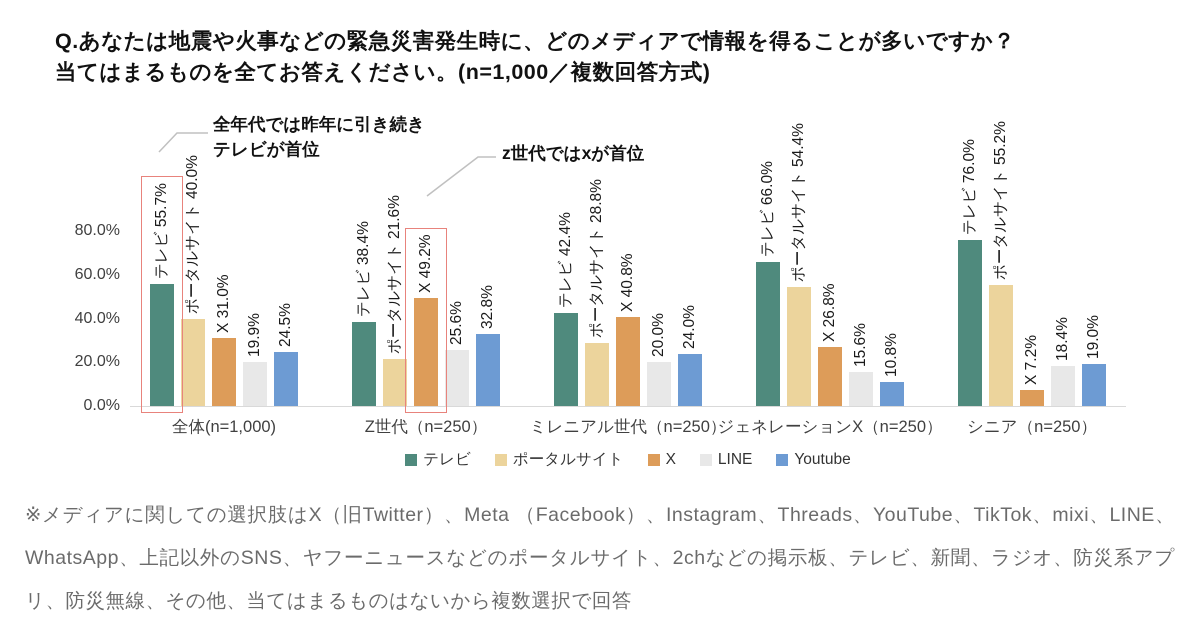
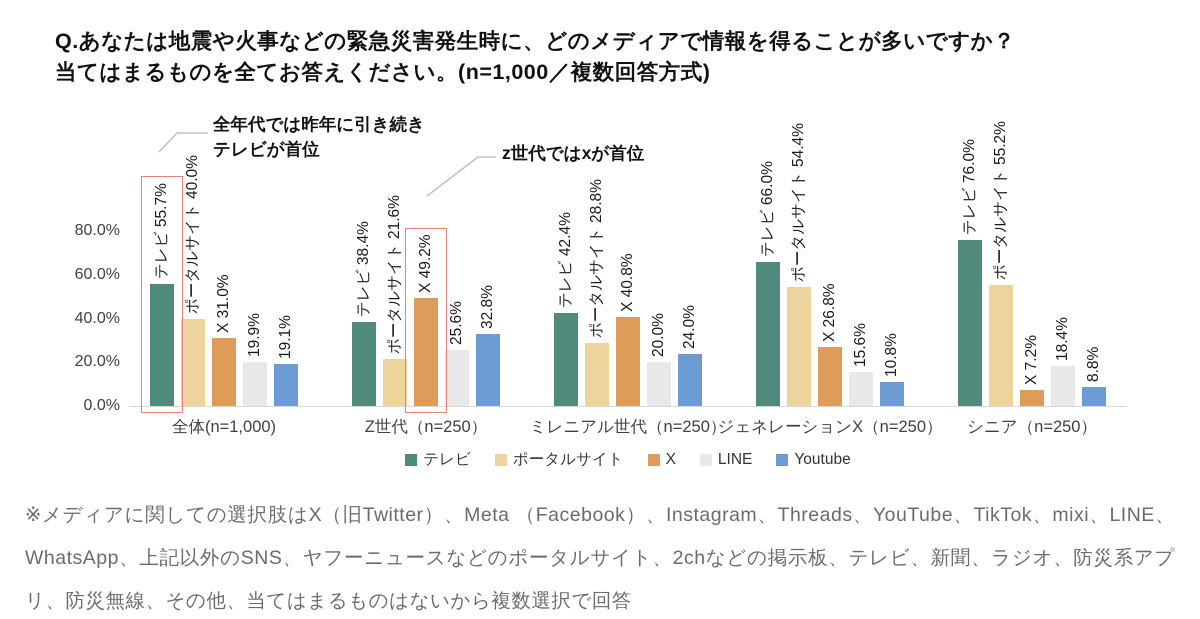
Youtube/全体(n=1,000): 24.5% -> 19.1%
Youtube/シニア（n=250）: 19.0% -> 8.8%
